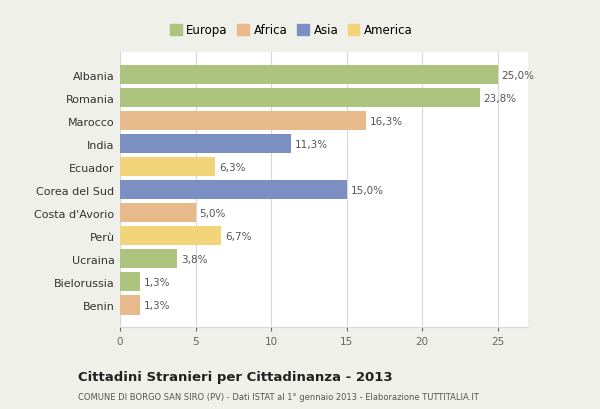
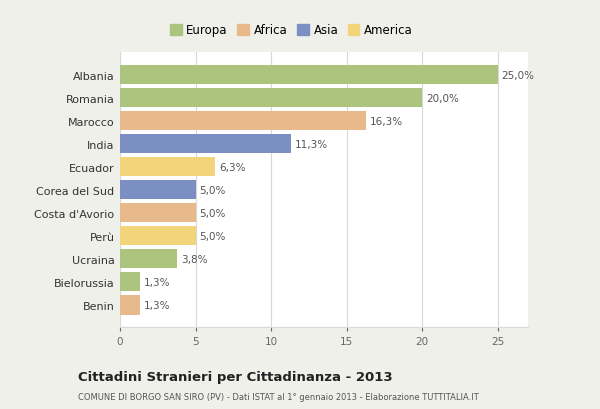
Romania: 23,8% -> 20,0%
Corea del Sud: 15,0% -> 5,0%
Perù: 6,7% -> 5,0%
